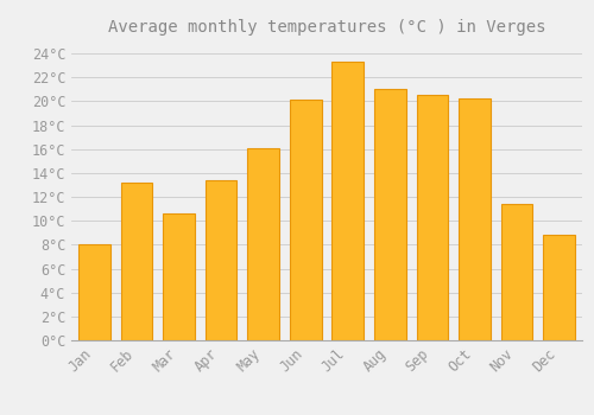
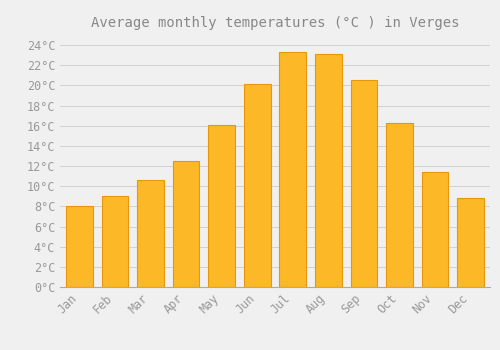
Feb: 13.2°C -> 9.0°C
Apr: 13.4°C -> 12.5°C
Aug: 21.0°C -> 23.1°C
Oct: 20.2°C -> 16.3°C
